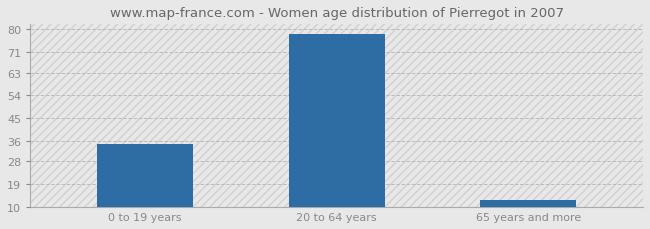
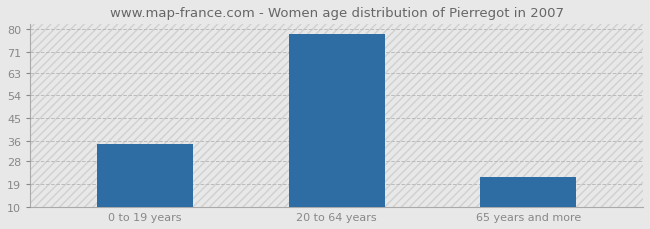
65 years and more: 13 -> 22
